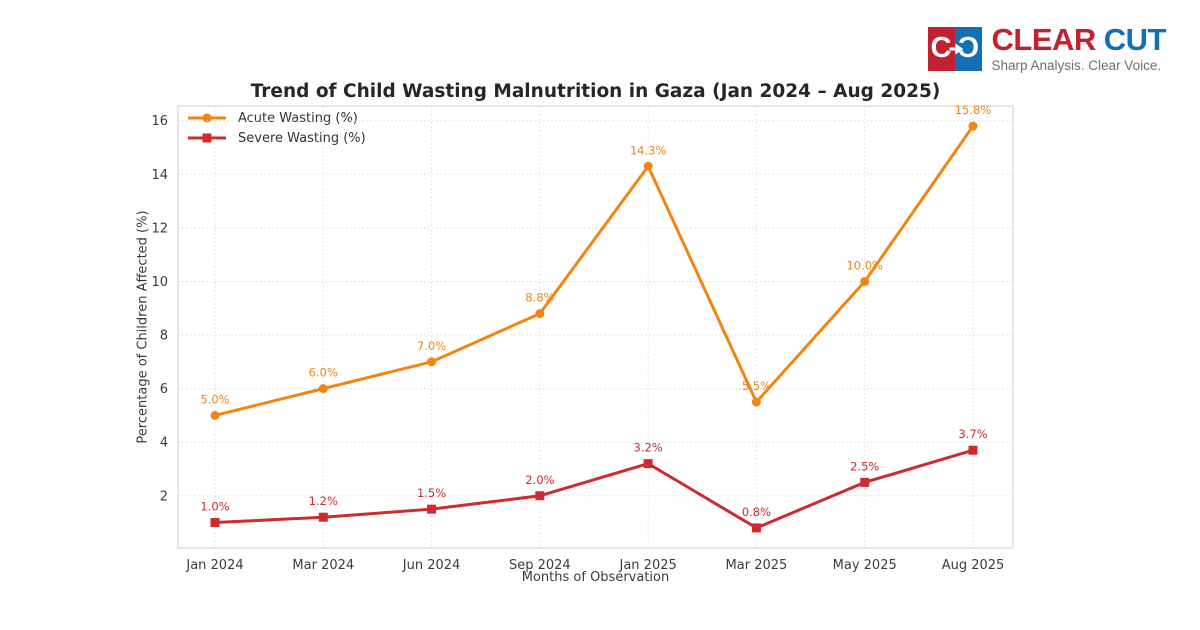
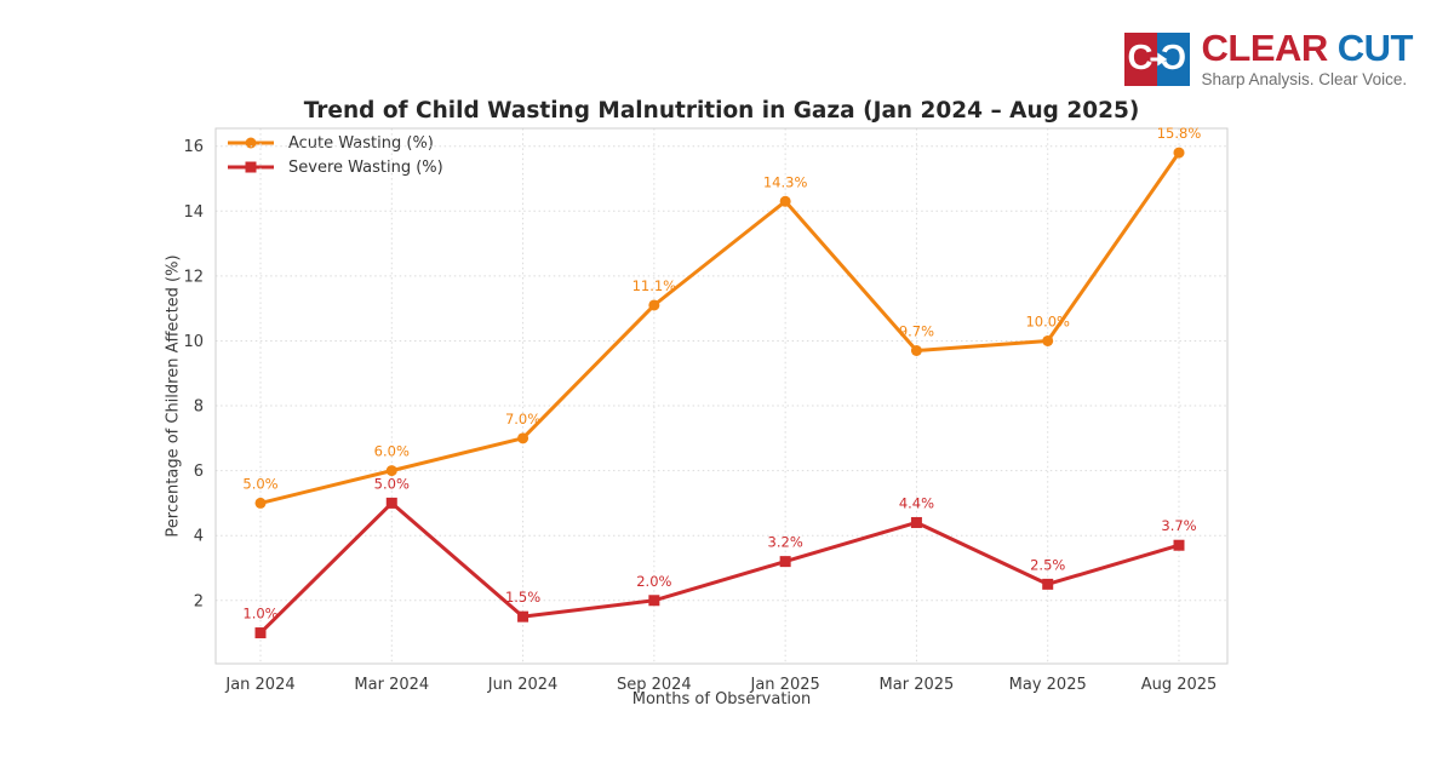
Severe Wasting (%)/Mar 2024: 1.2% -> 5.0%
Acute Wasting (%)/Sep 2024: 8.8% -> 11.1%
Acute Wasting (%)/Mar 2025: 5.5% -> 9.7%
Severe Wasting (%)/Mar 2025: 0.8% -> 4.4%
